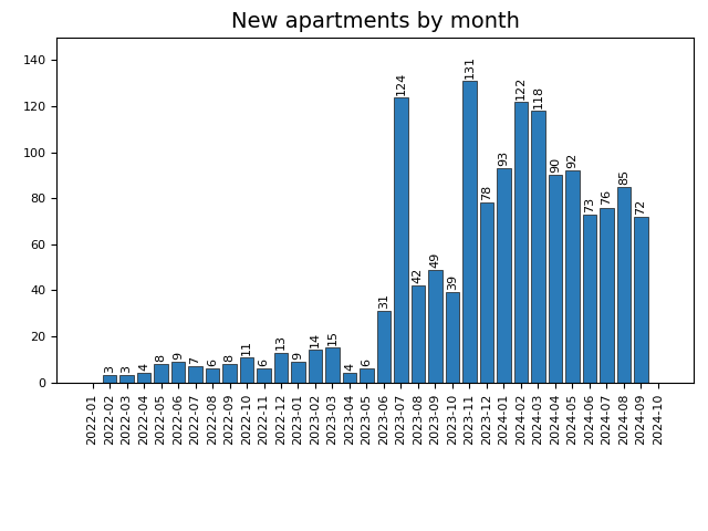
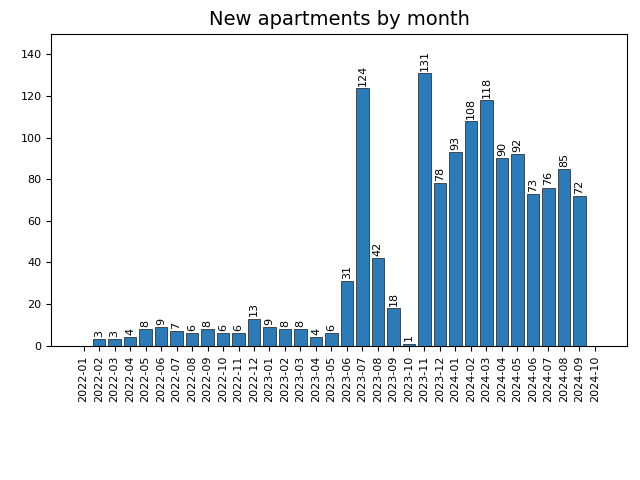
2022-10: 11 -> 6
2023-02: 14 -> 8
2023-03: 15 -> 8
2023-09: 49 -> 18
2023-10: 39 -> 1
2024-02: 122 -> 108
